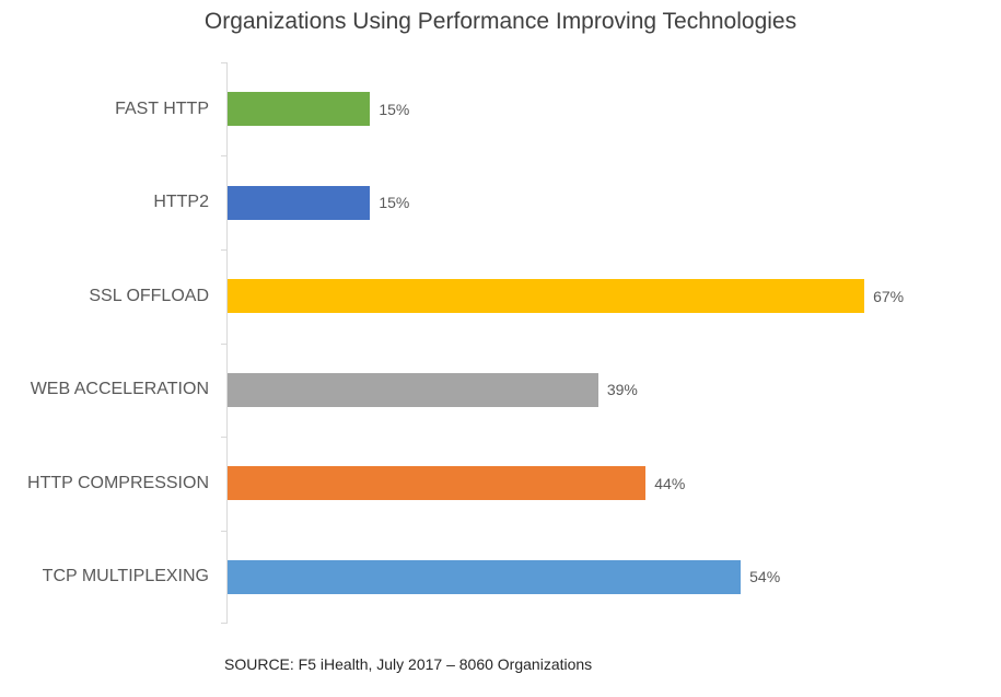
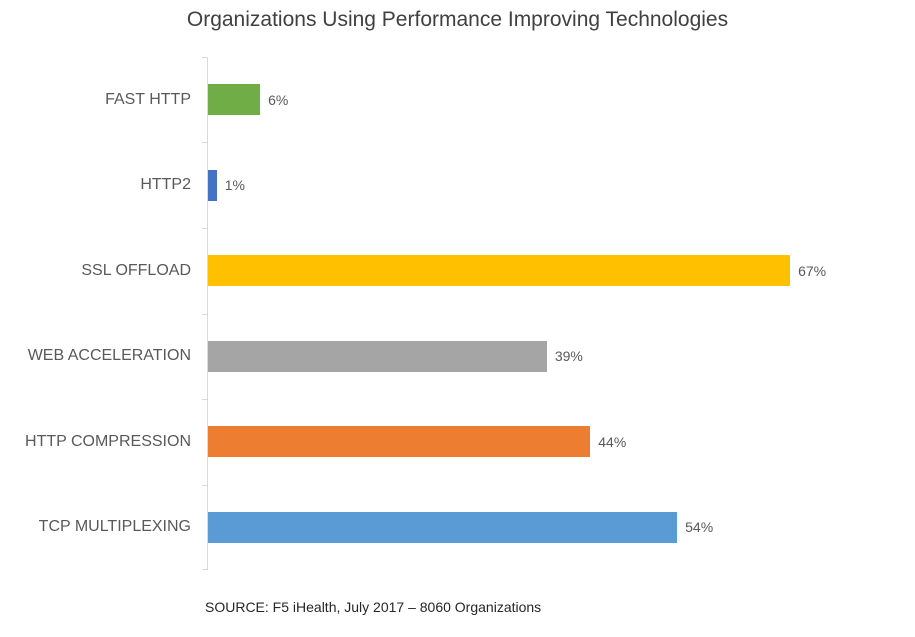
FAST HTTP: 15% -> 6%
HTTP2: 15% -> 1%
